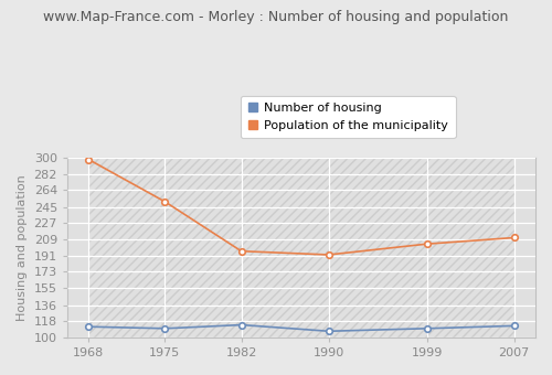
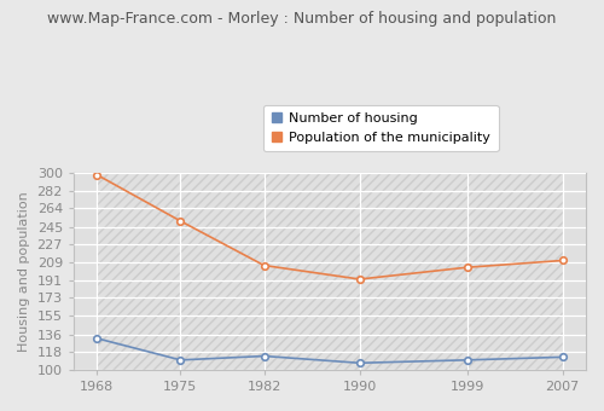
Number of housing/1968: 112 -> 132
Population of the municipality/1982: 196 -> 206
